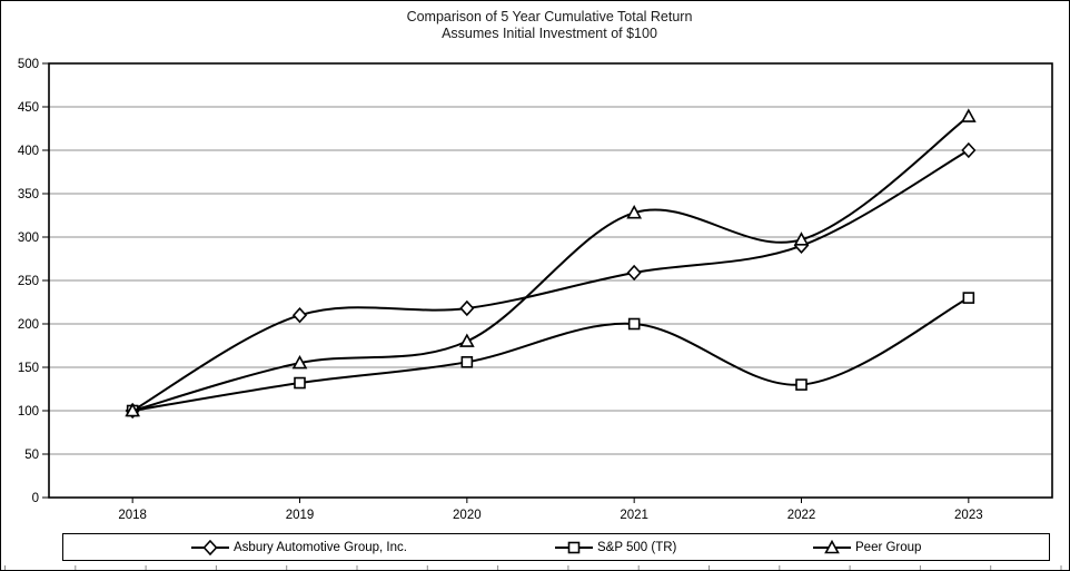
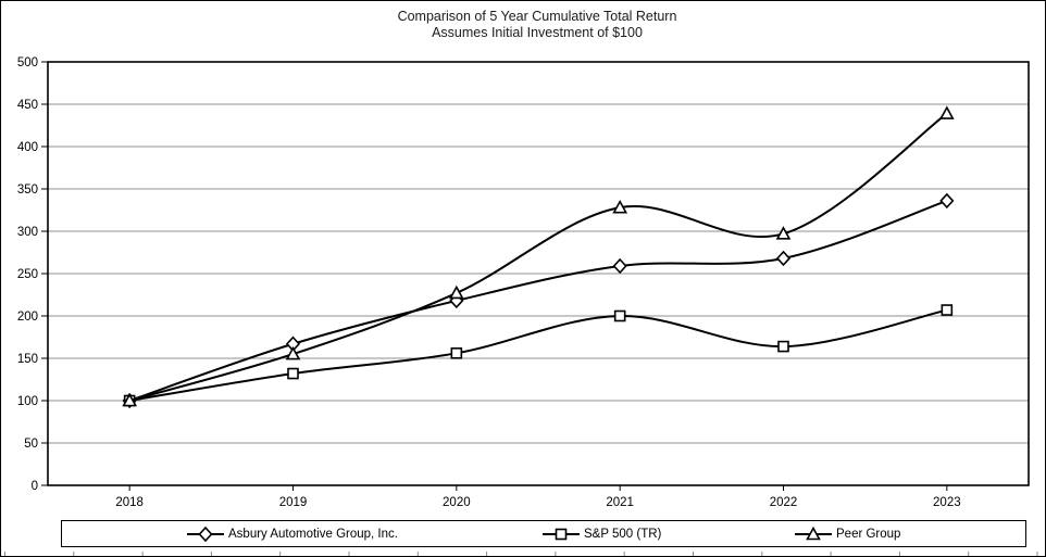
Asbury Automotive Group, Inc./2019: 210 -> 170
Peer Group/2020: 180 -> 230
Asbury Automotive Group, Inc./2022: 290 -> 270
S&P 500 (TR)/2022: 130 -> 160
Asbury Automotive Group, Inc./2023: 400 -> 340
S&P 500 (TR)/2023: 230 -> 210
